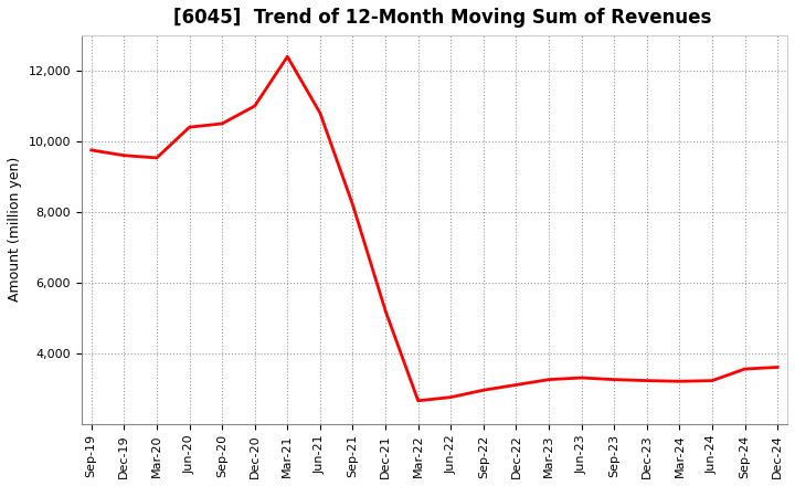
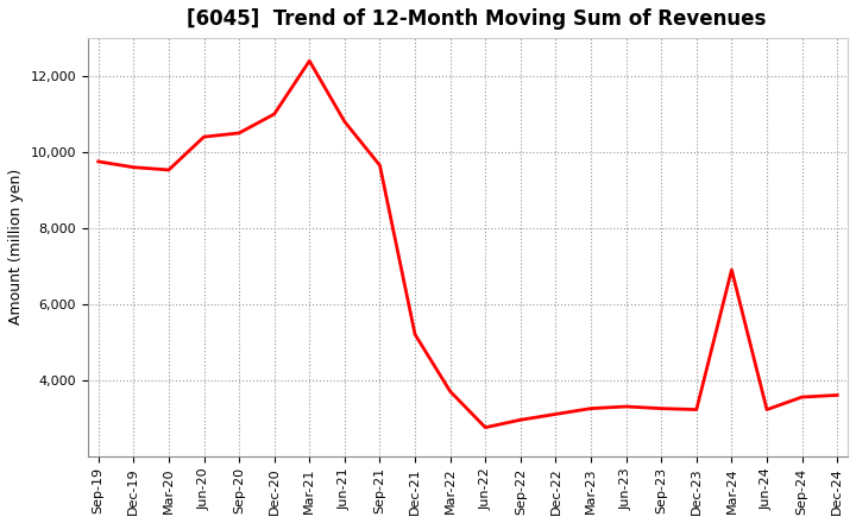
Sep-21: 8,200 -> 9,650
Mar-22: 2,650 -> 3,700
Mar-24: 3,200 -> 6,900
